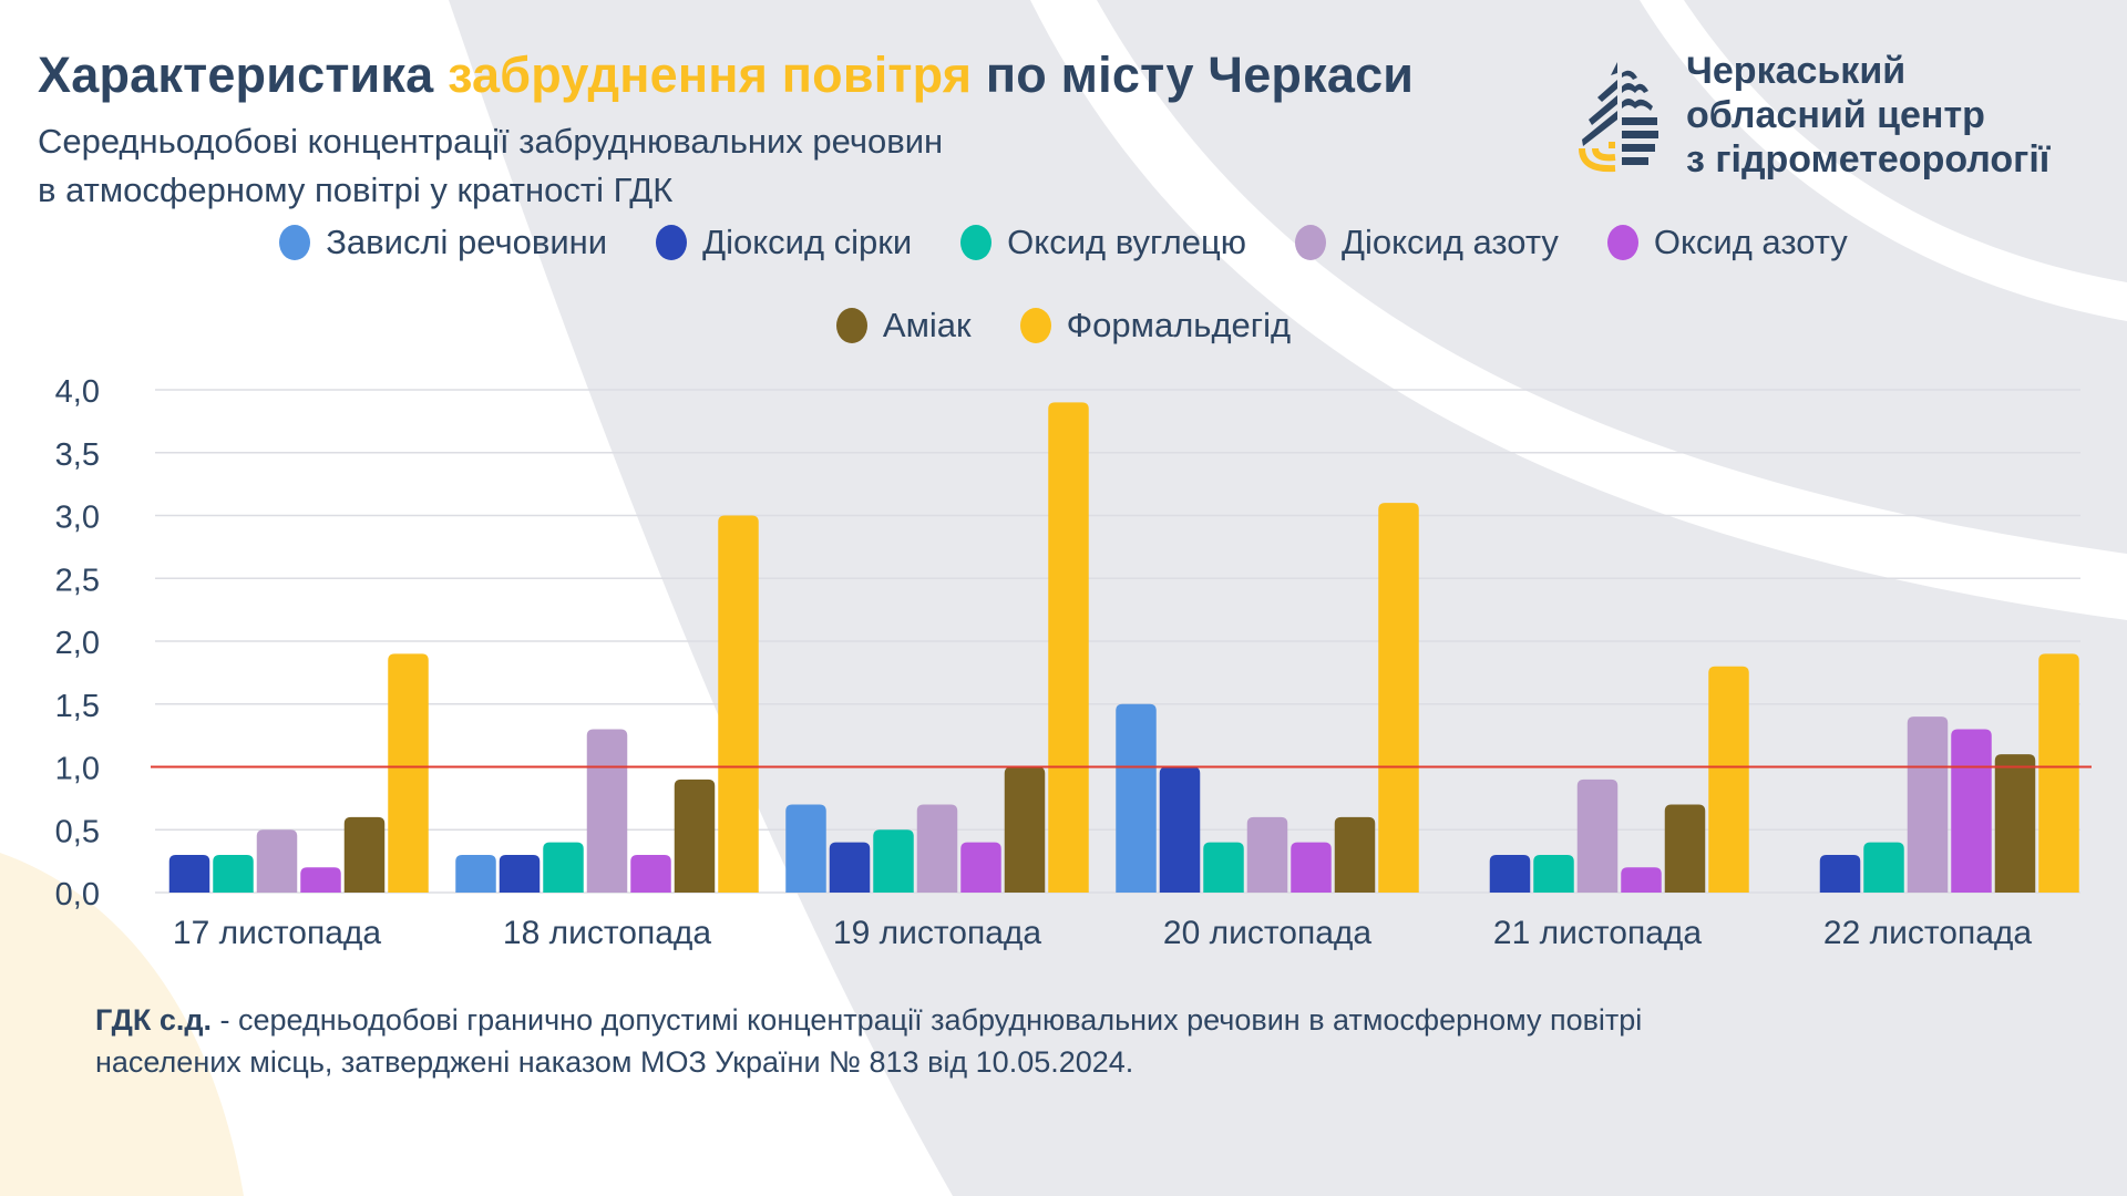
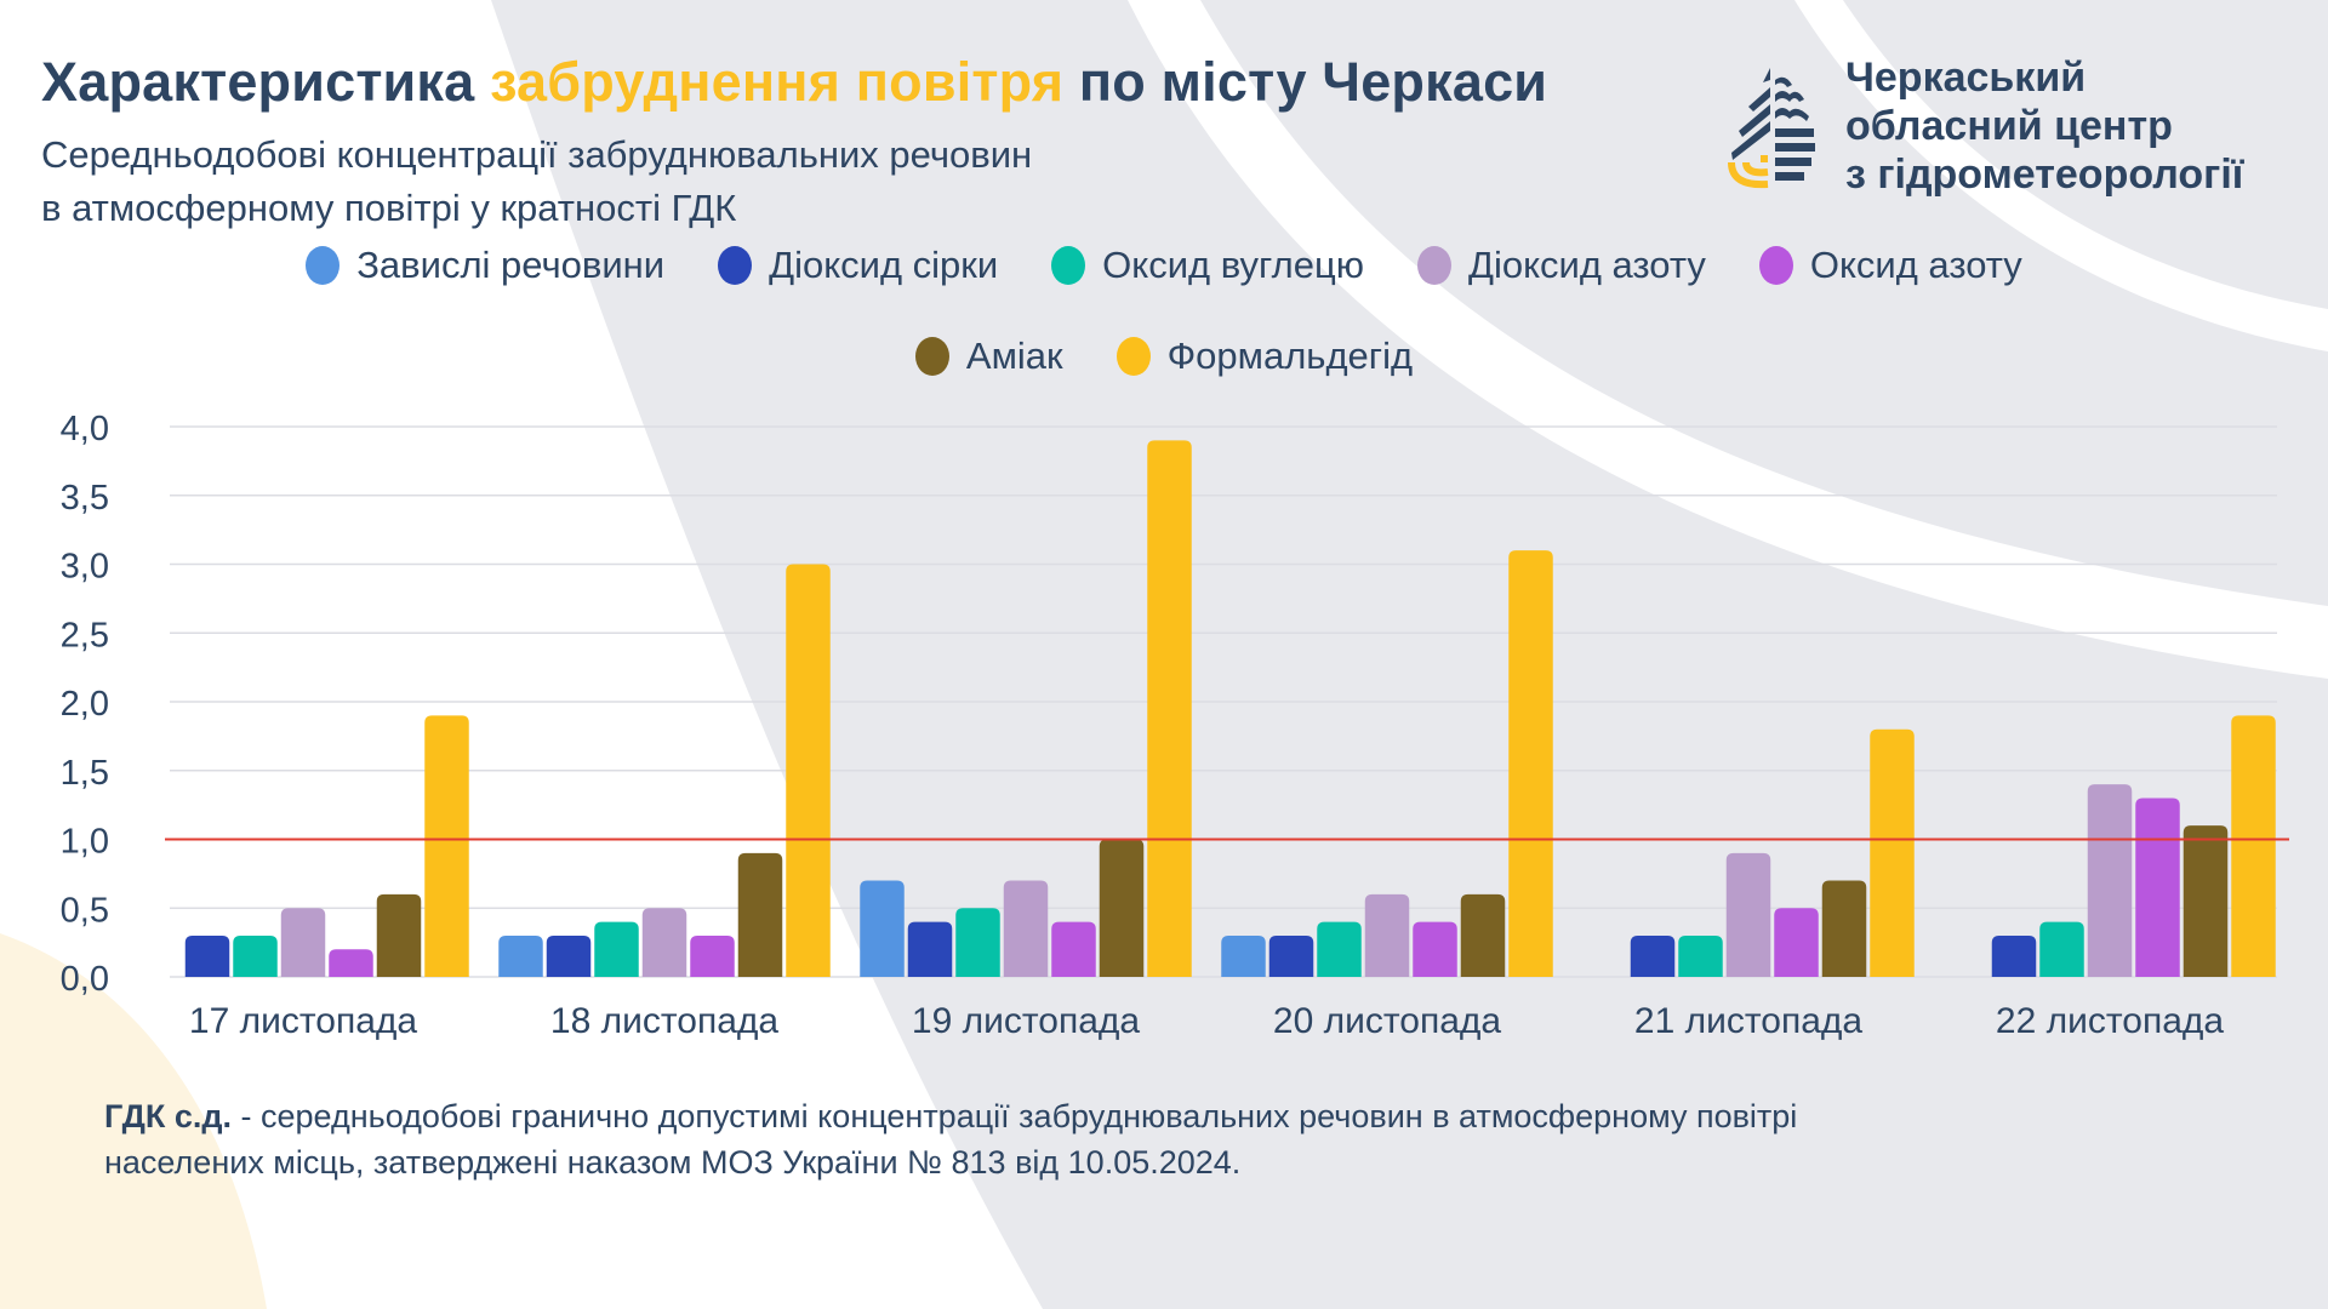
Діоксид азоту/18 листопада: 1,3 -> 0,5
Завислі речовини/20 листопада: 1,5 -> 0,3
Діоксид сірки/20 листопада: 1,0 -> 0,3
Оксид азоту/21 листопада: 0,2 -> 0,5
